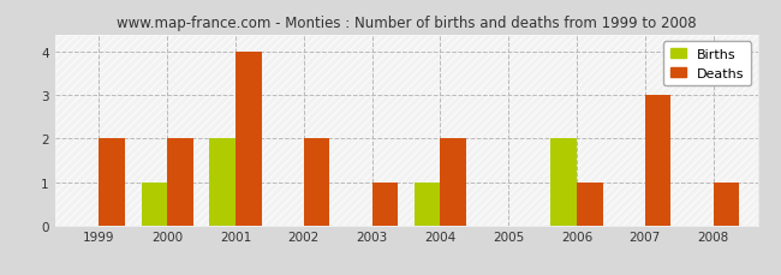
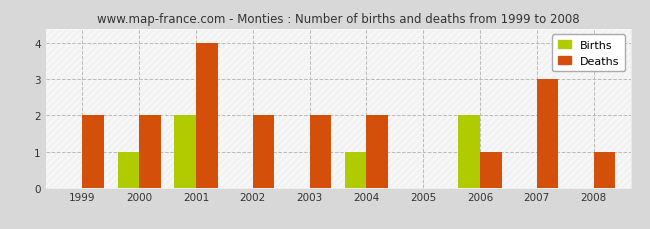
Deaths/2003: 1 -> 2
